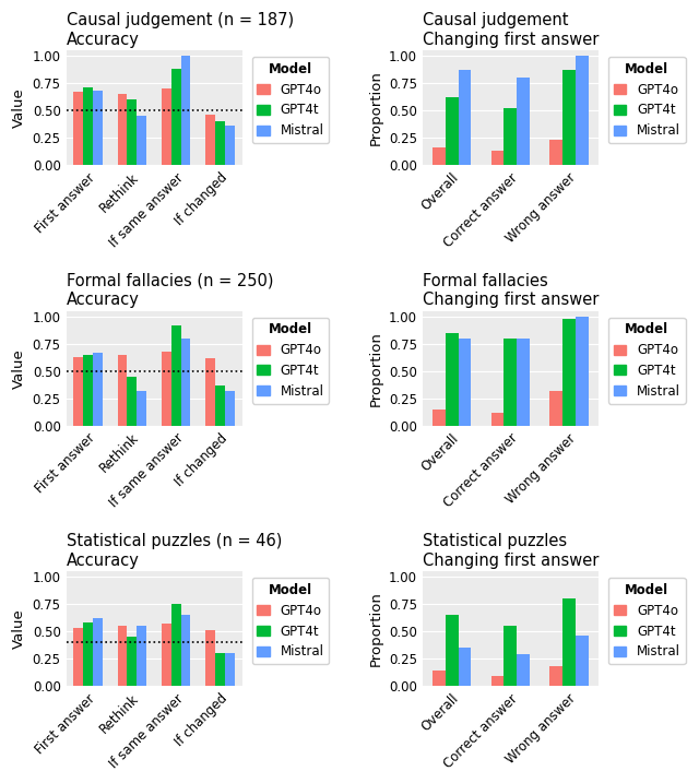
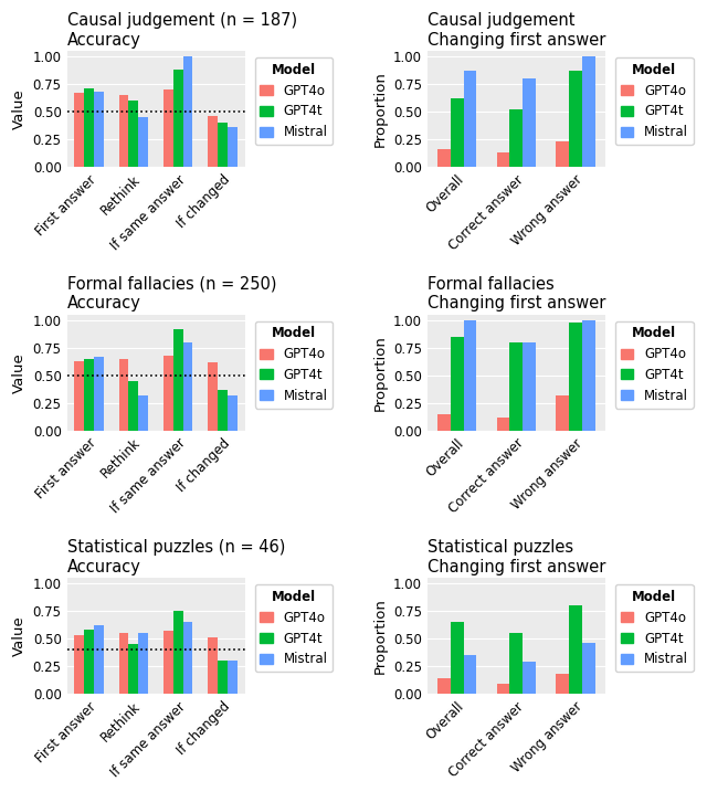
Formal fallacies Changing first answer/Mistral/Overall: 0.8 -> 1.0
